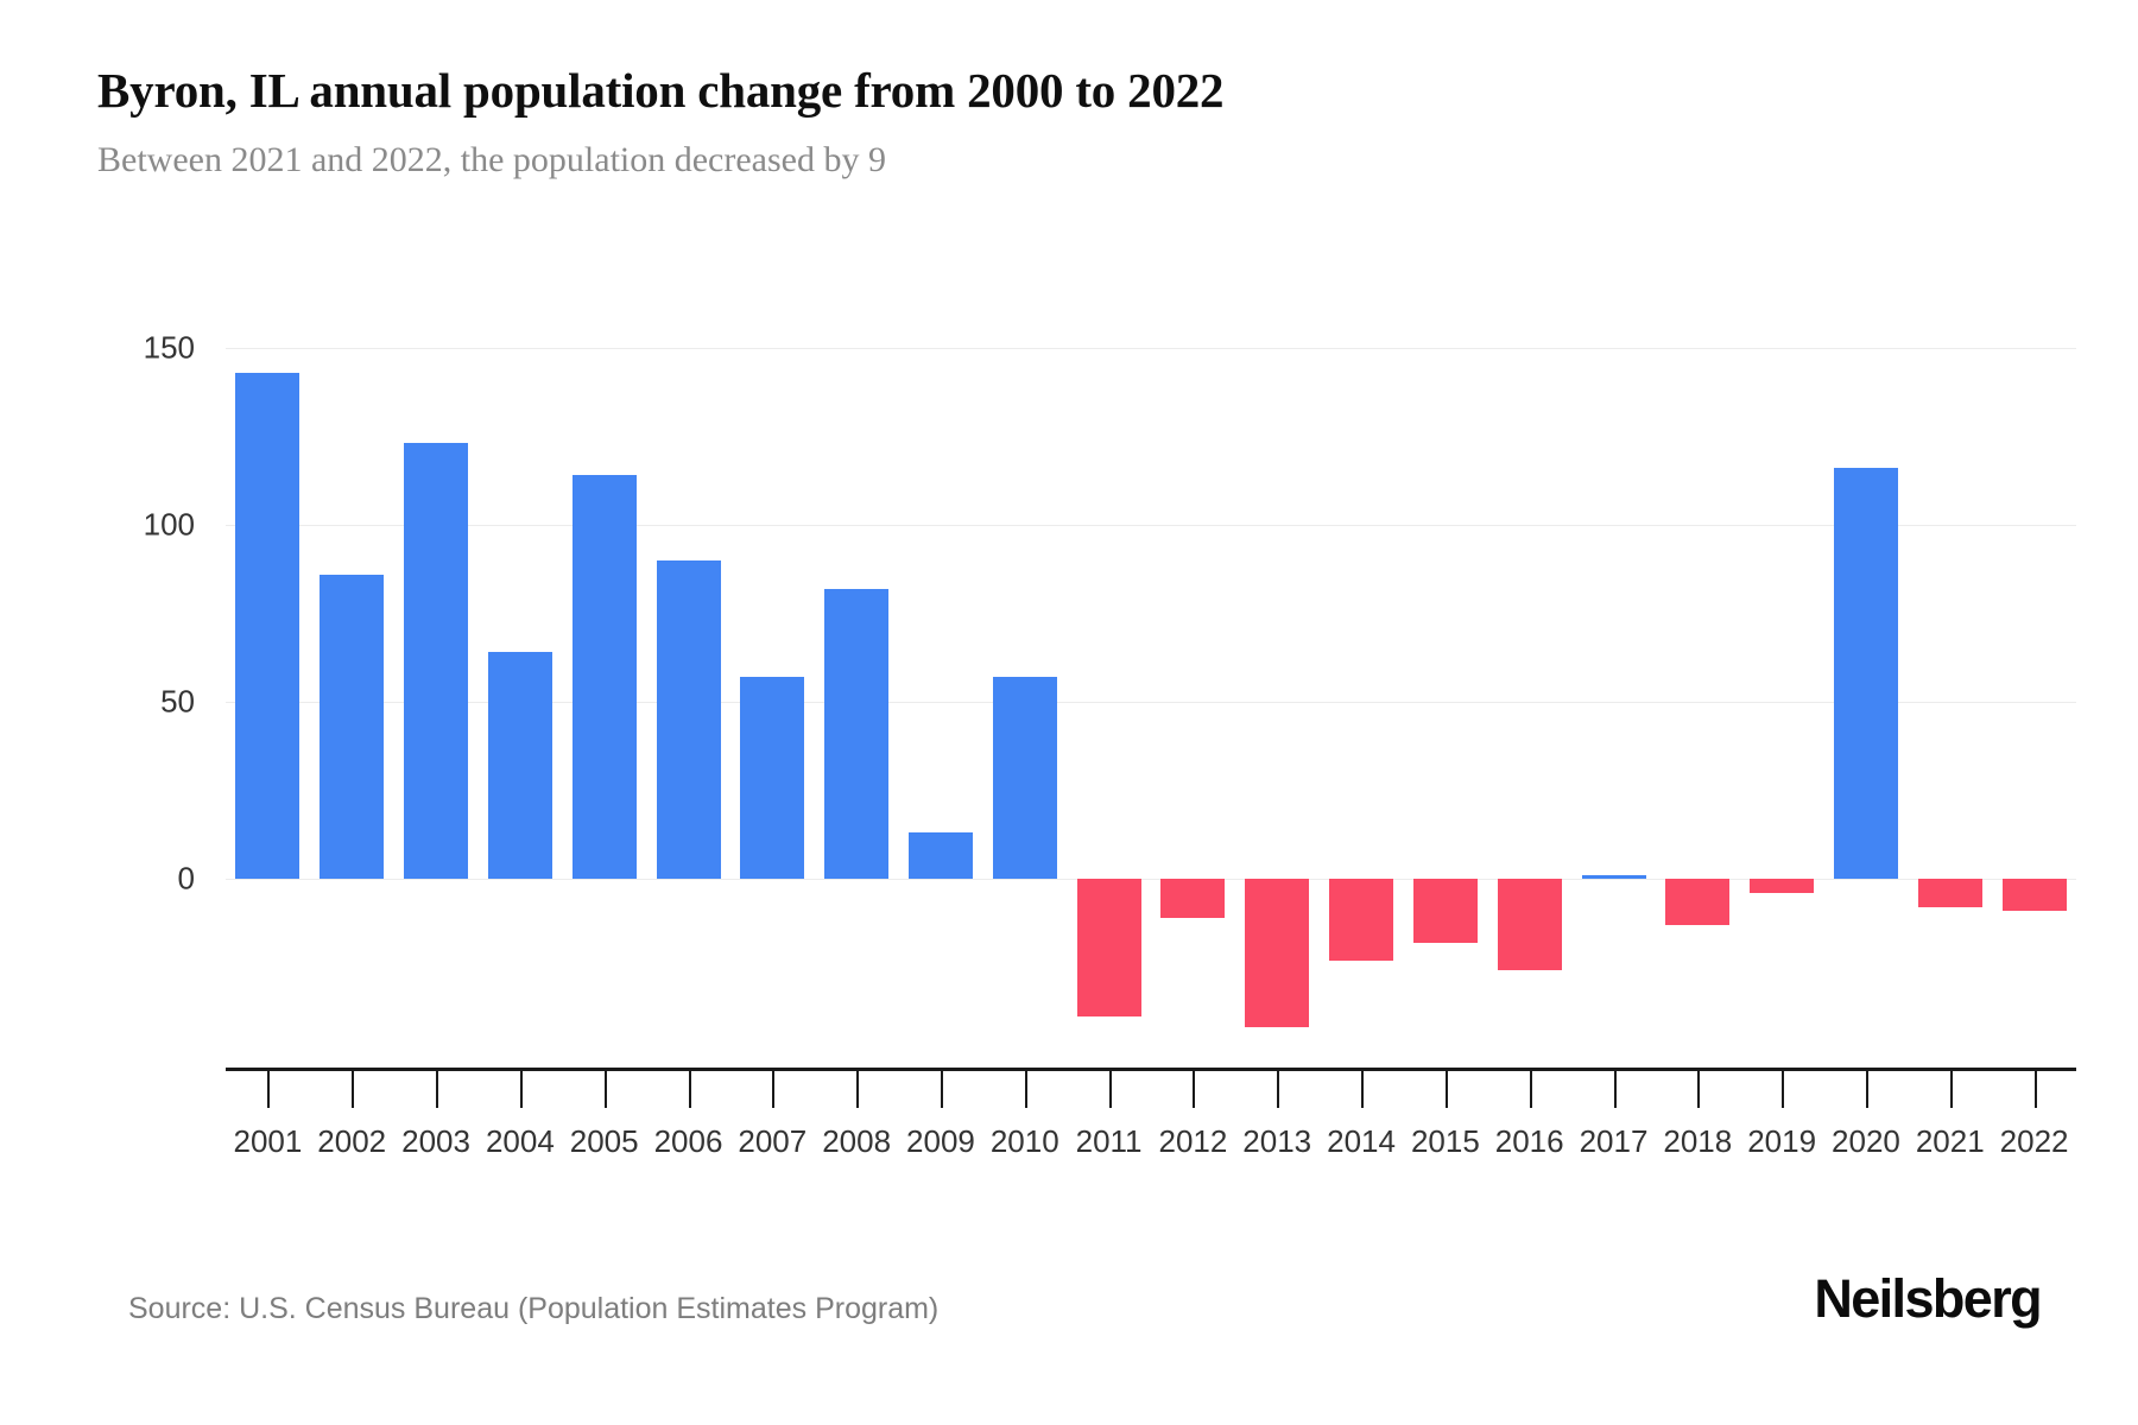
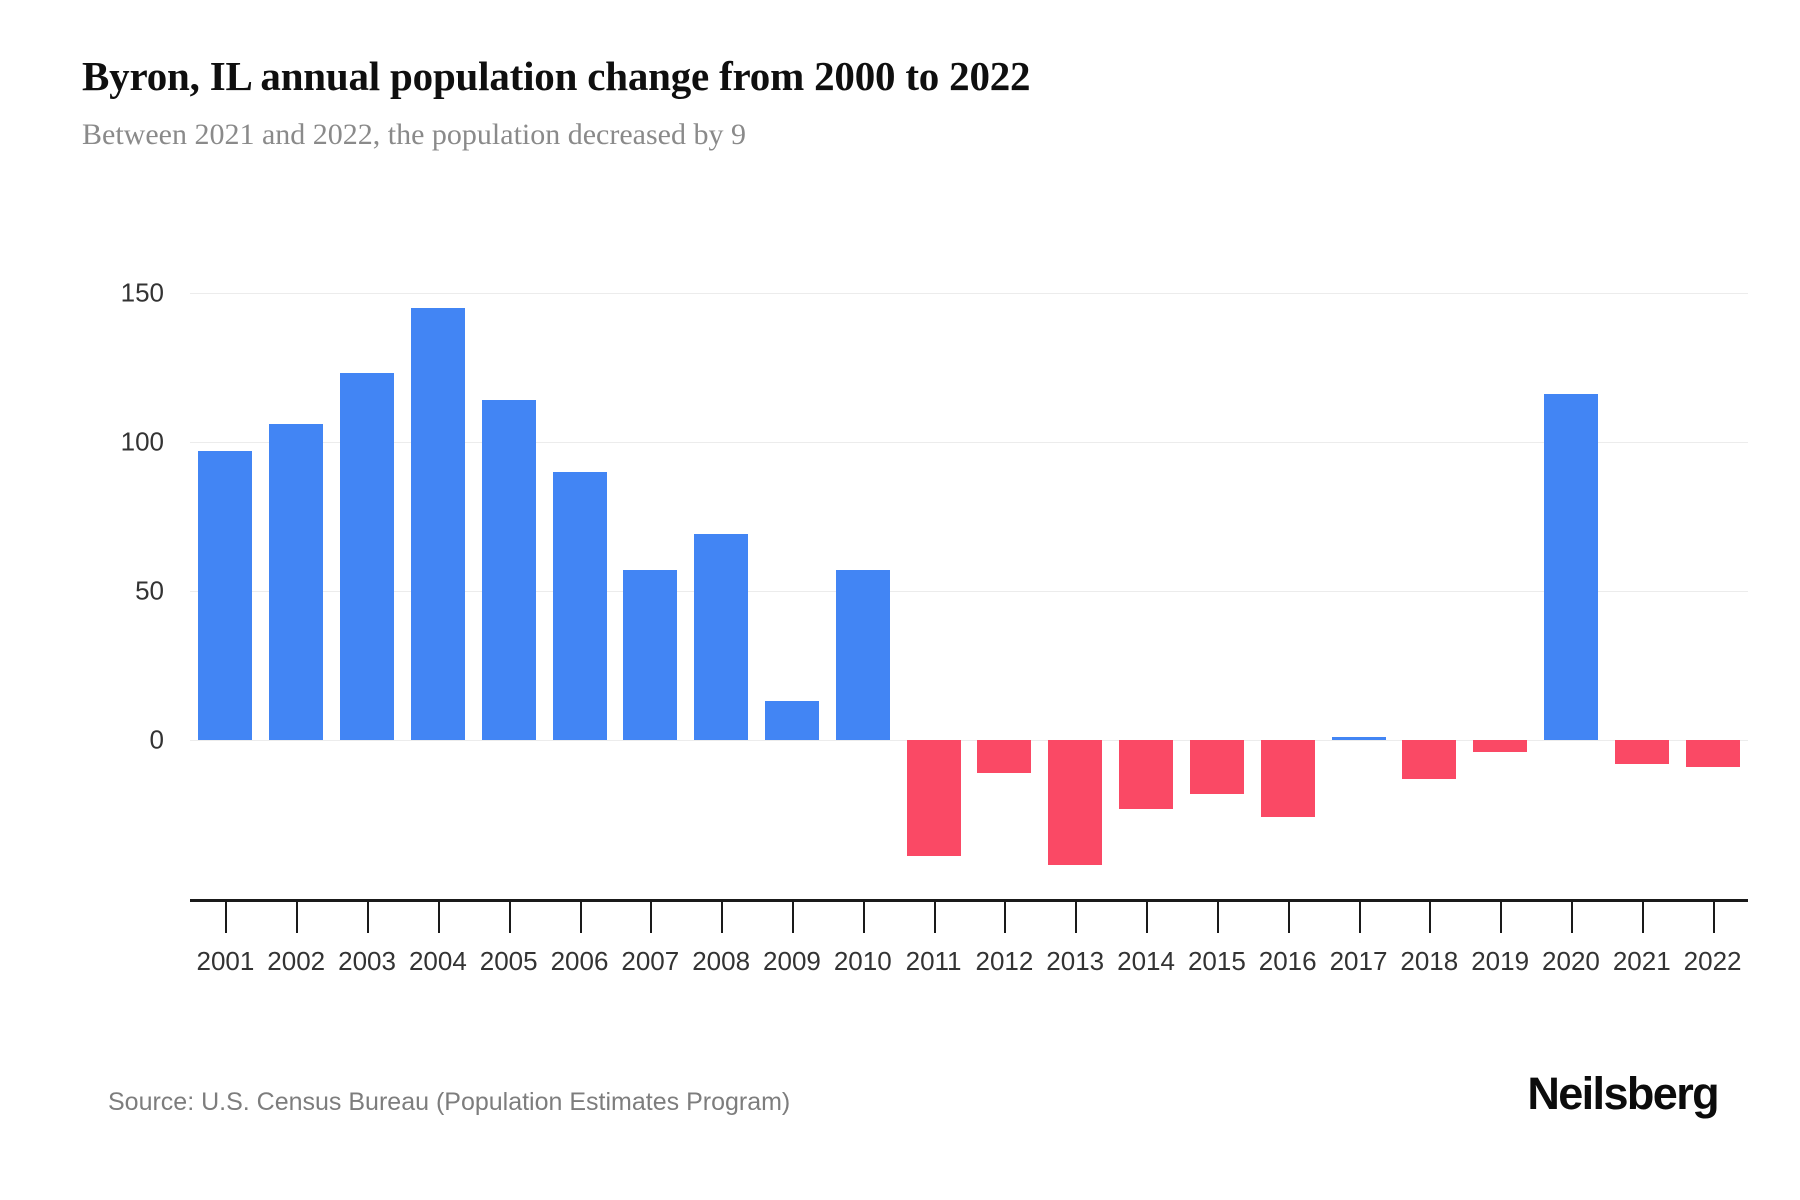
2001: 143 -> 97
2002: 86 -> 106
2004: 64 -> 145
2008: 82 -> 69
